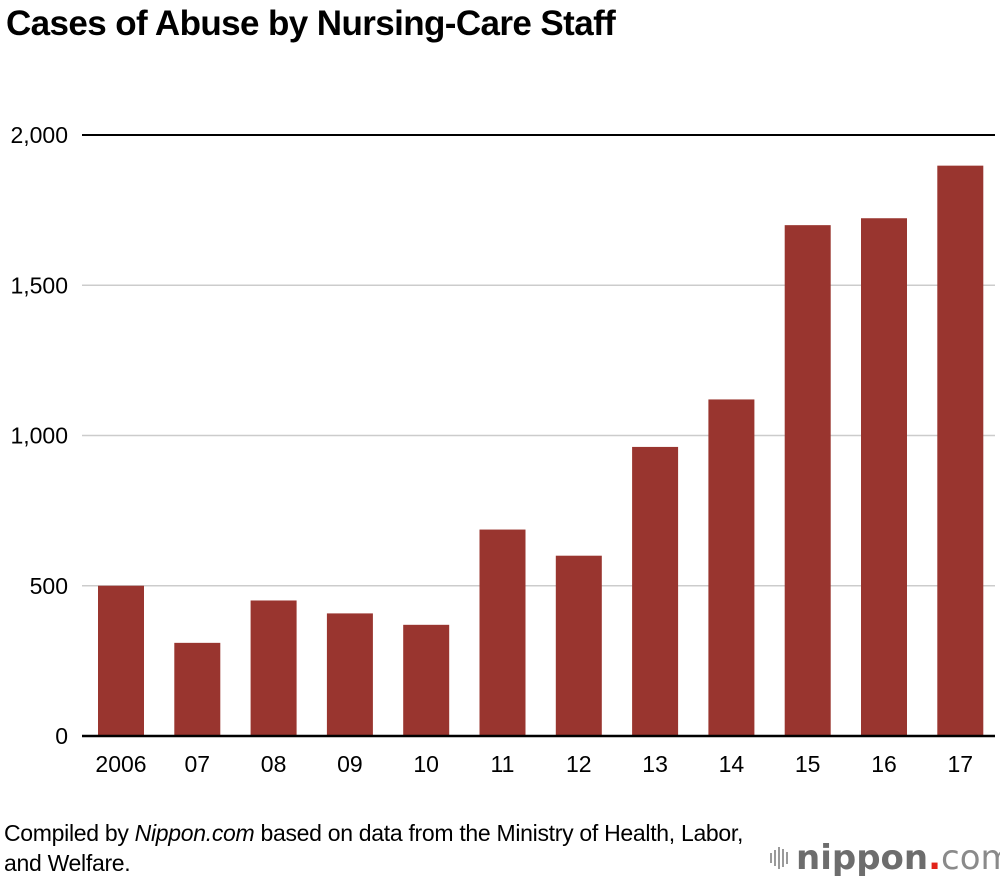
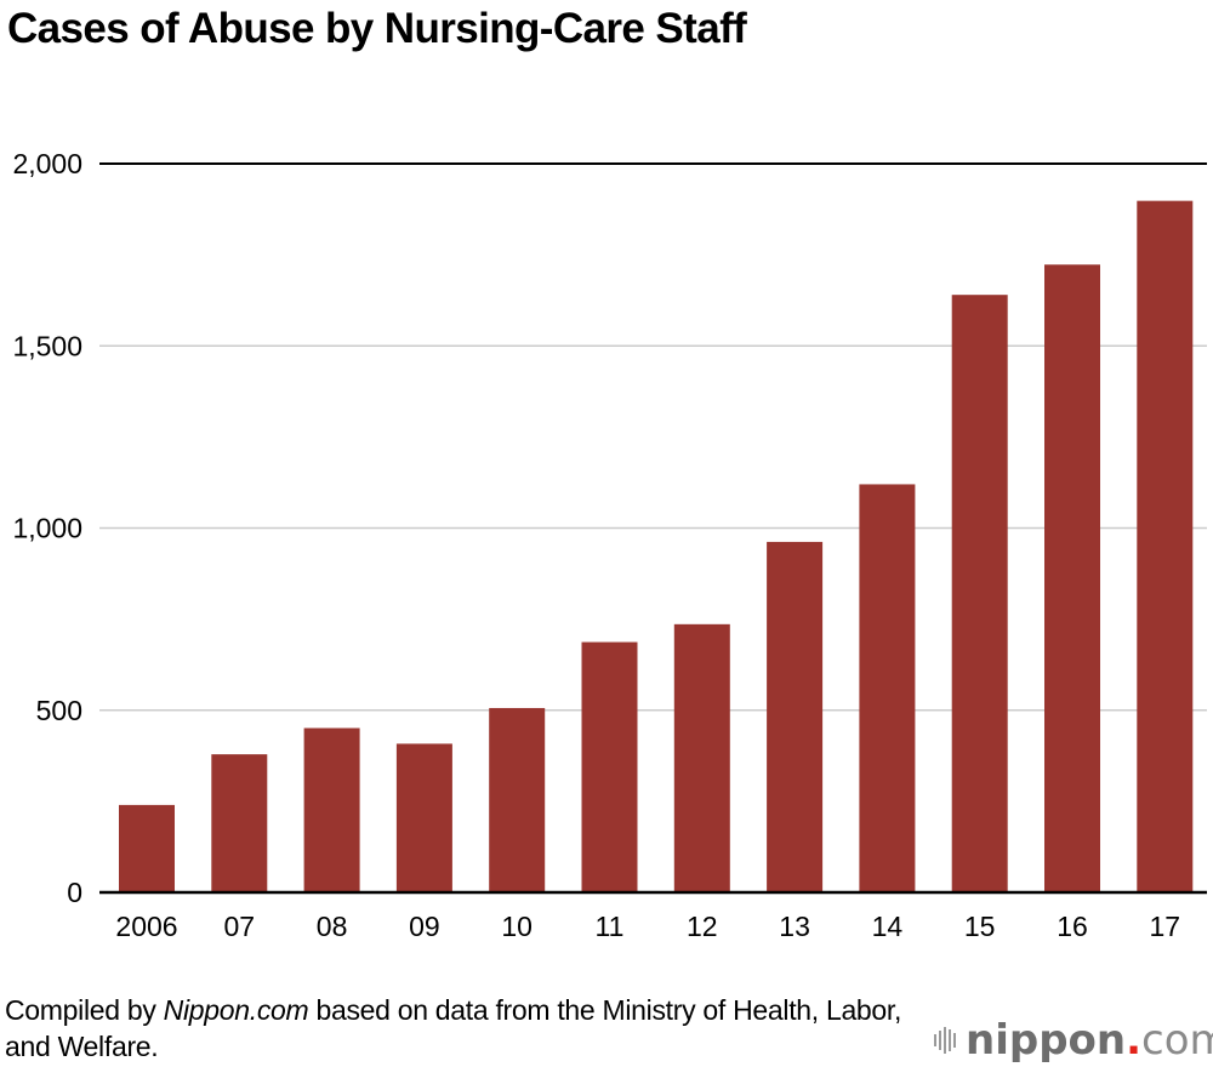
2006: 500 -> 240
07: 310 -> 380
10: 370 -> 510
12: 600 -> 740
15: 1700 -> 1640
